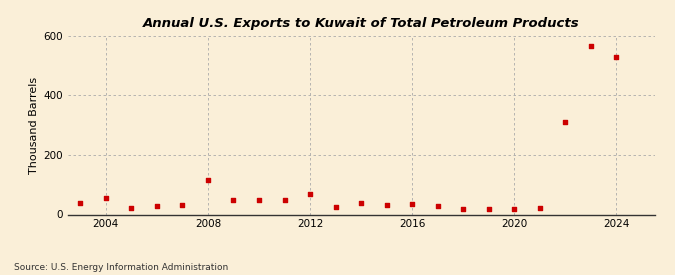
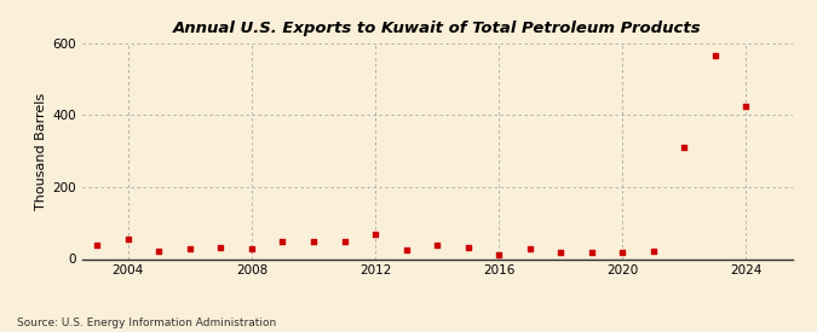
2008: 115 -> 28
2016: 35 -> 12
2024: 530 -> 425
